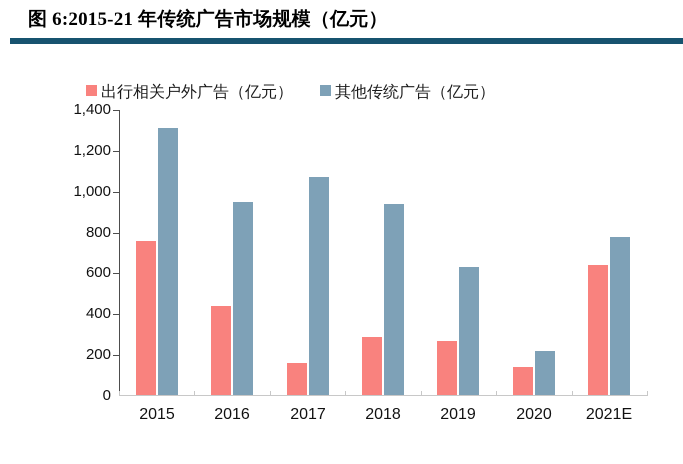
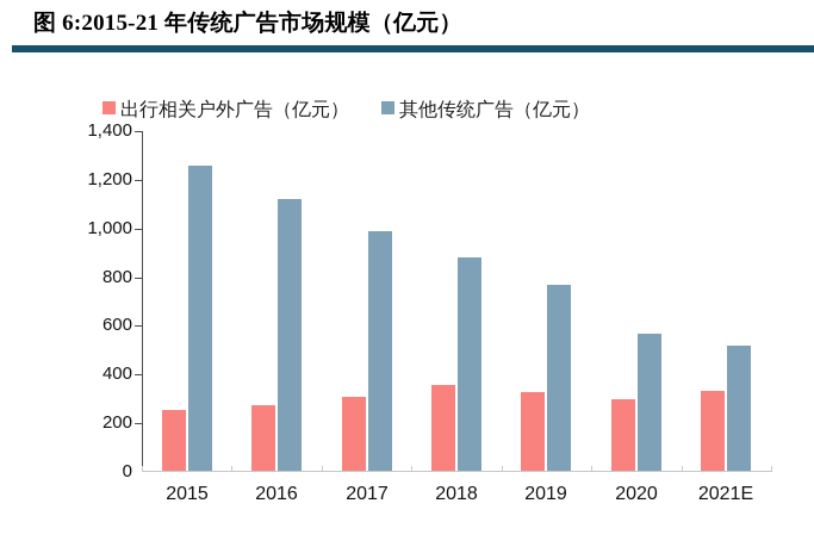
出行相关户外广告（亿元）/2015: 760 -> 260
其他传统广告（亿元）/2015: 1310 -> 1260
出行相关户外广告（亿元）/2016: 440 -> 280
其他传统广告（亿元）/2016: 950 -> 1120
出行相关户外广告（亿元）/2017: 160 -> 310
其他传统广告（亿元）/2017: 1070 -> 990
出行相关户外广告（亿元）/2018: 290 -> 360
其他传统广告（亿元）/2018: 940 -> 880
出行相关户外广告（亿元）/2019: 270 -> 330
其他传统广告（亿元）/2019: 630 -> 770
出行相关户外广告（亿元）/2020: 140 -> 300
其他传统广告（亿元）/2020: 220 -> 570
出行相关户外广告（亿元）/2021E: 640 -> 340
其他传统广告（亿元）/2021E: 780 -> 520
